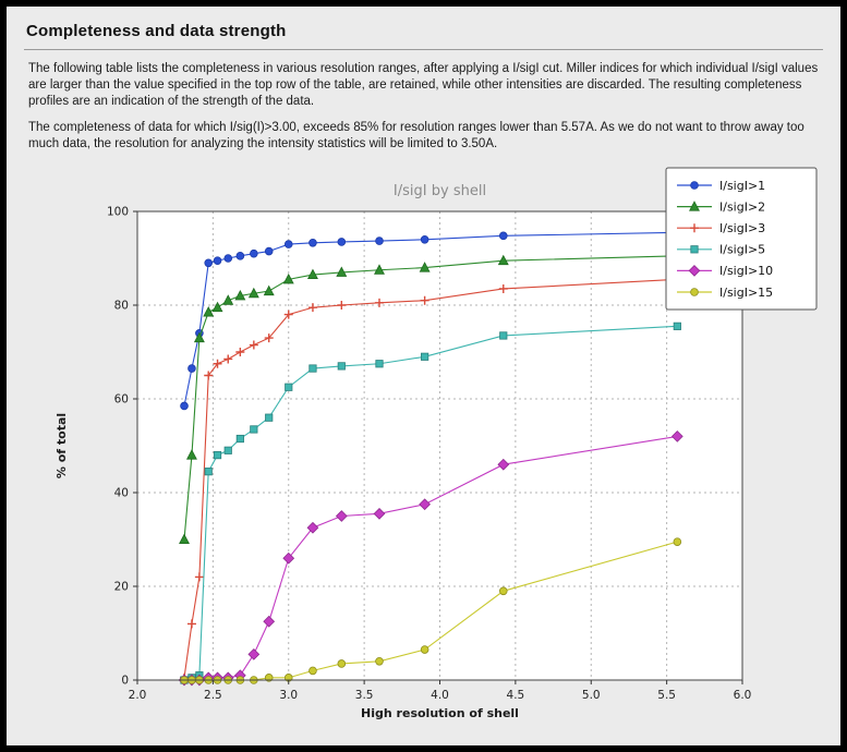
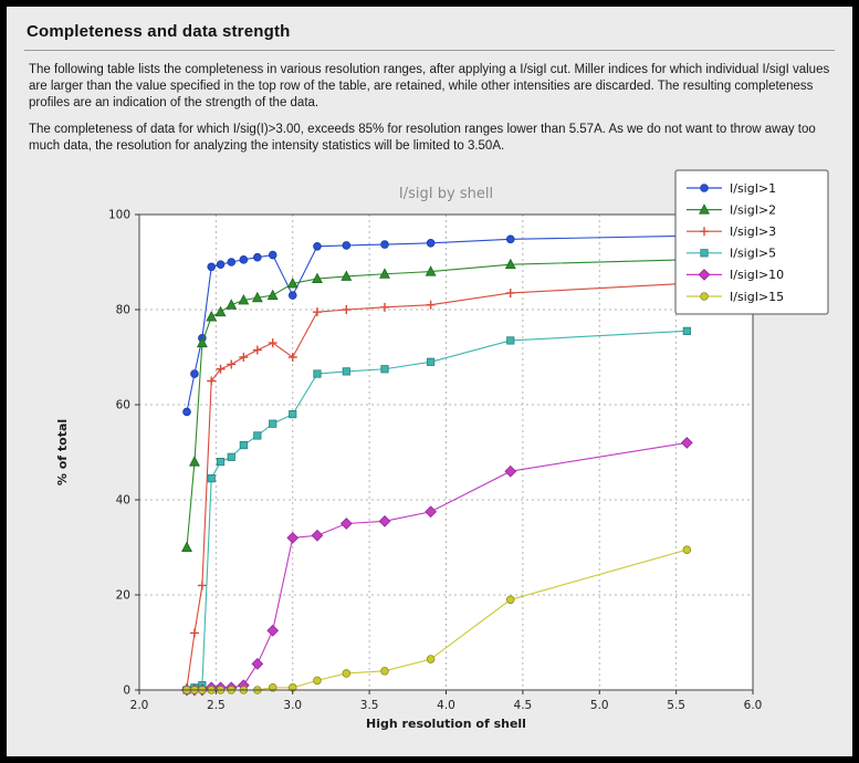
I/sigI>1/3.0: 93 -> 83
I/sigI>3/3.0: 78 -> 70
I/sigI>5/3.0: 62 -> 58
I/sigI>10/3.0: 26 -> 32
